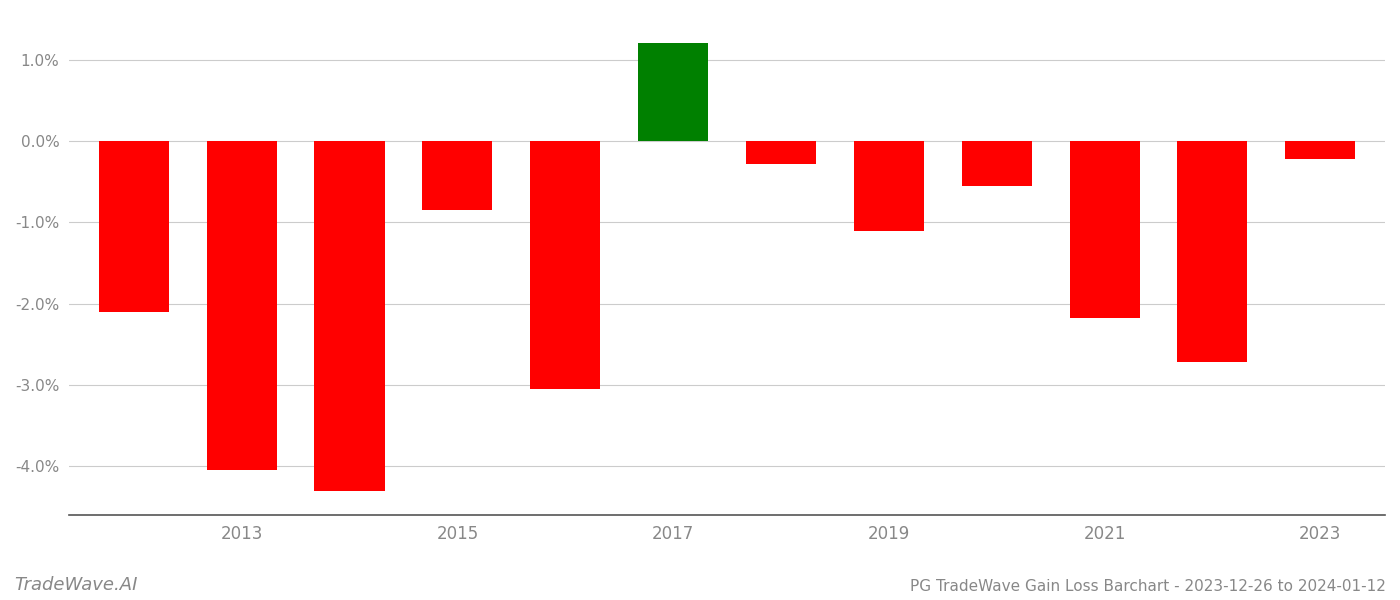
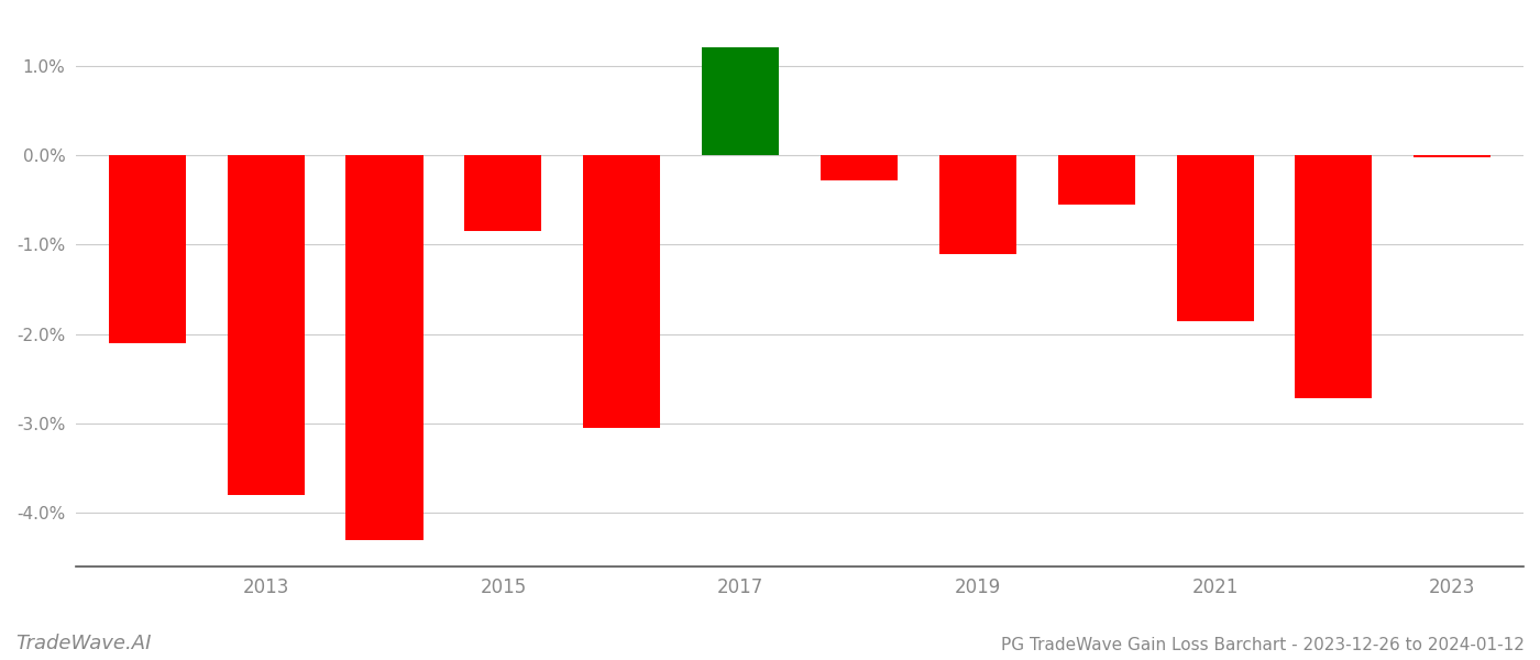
2013: -4.04% -> -3.80%
2021: -2.18% -> -1.85%
2023: -0.22% -> -0.02%
